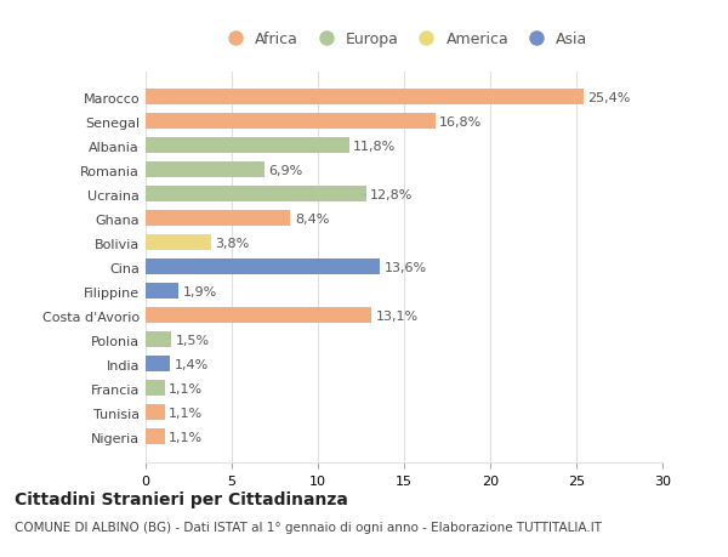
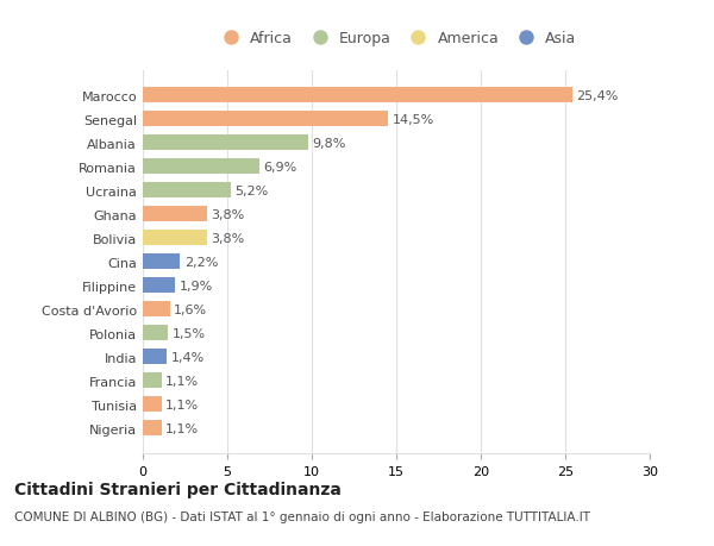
Senegal: 16,8% -> 14,5%
Albania: 11,8% -> 9,8%
Ucraina: 12,8% -> 5,2%
Ghana: 8,4% -> 3,8%
Cina: 13,6% -> 2,2%
Costa d'Avorio: 13,1% -> 1,6%
